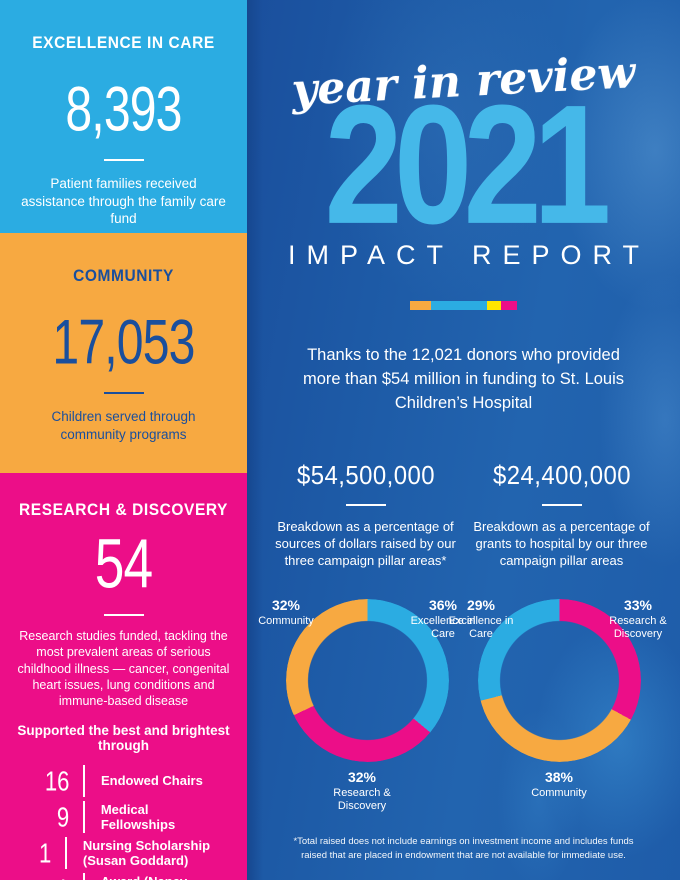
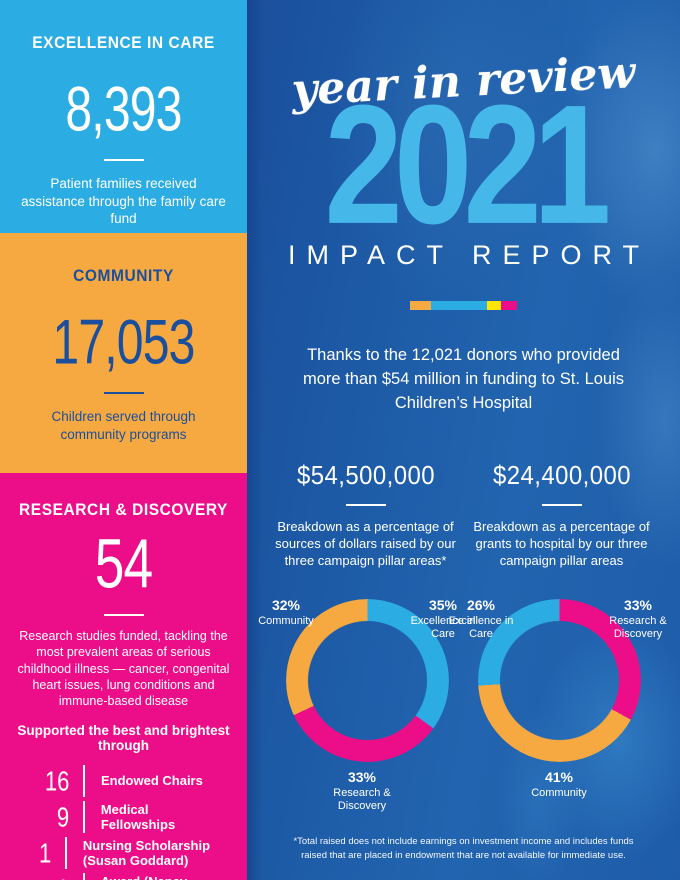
$54,500,000/Excellence in Care: 36% -> 35%
$54,500,000/Research & Discovery: 32% -> 33%
$24,400,000/Community: 38% -> 41%
$24,400,000/Excellence in Care: 29% -> 26%
